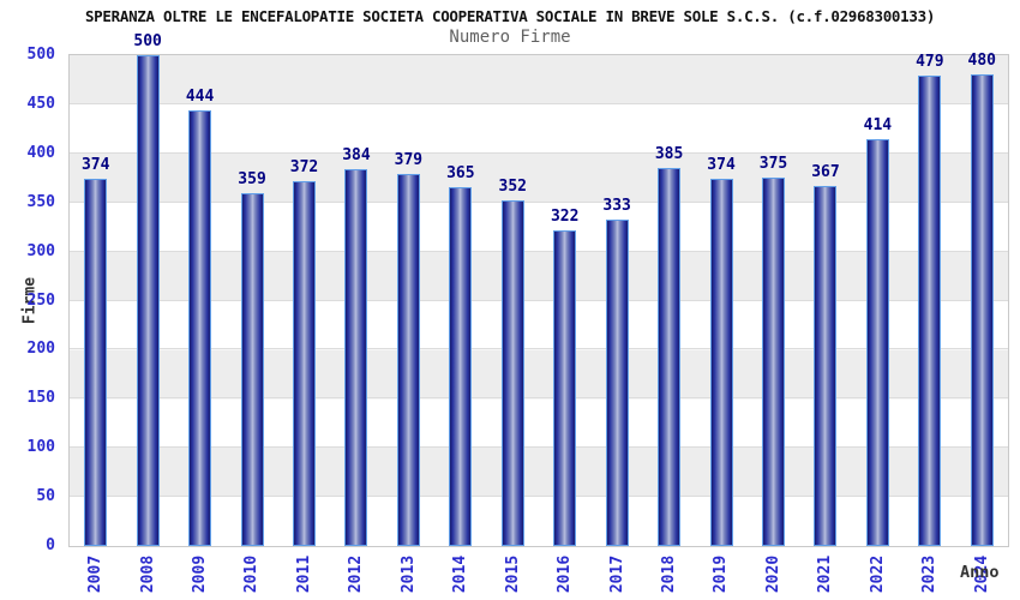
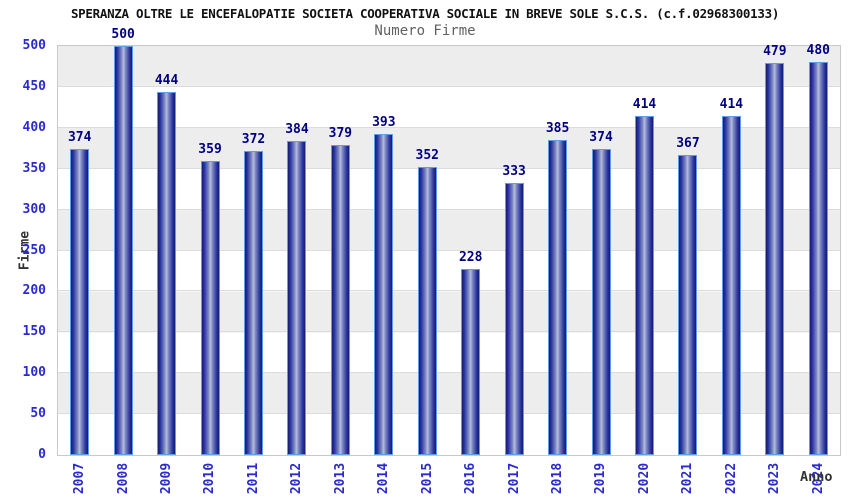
2014: 365 -> 393
2016: 322 -> 228
2020: 375 -> 414
